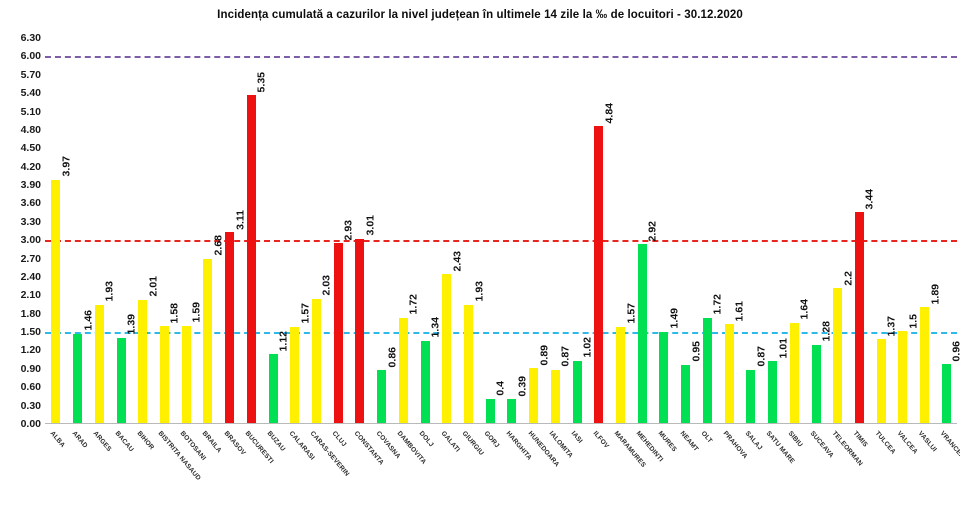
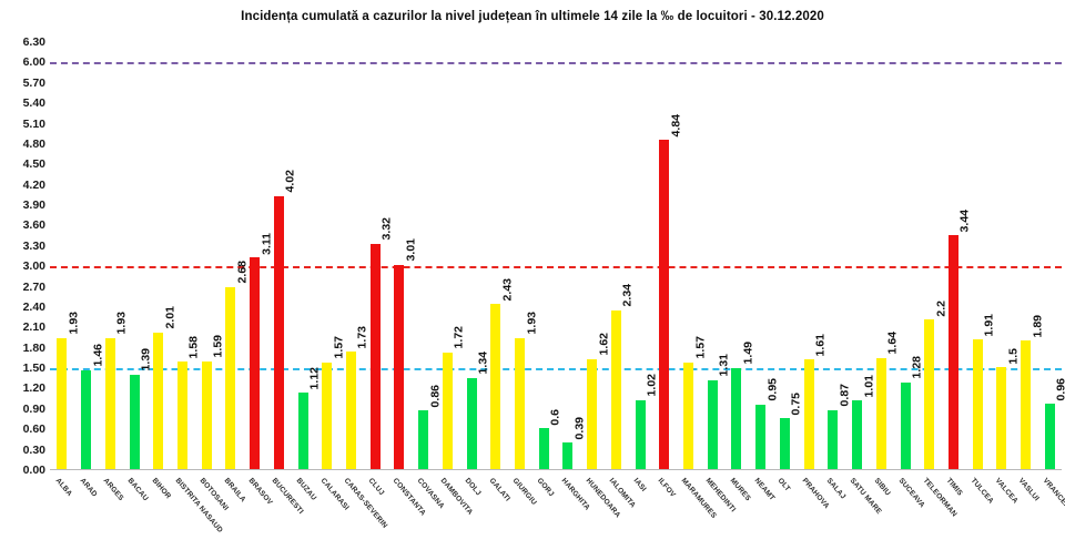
ALBA: 3.97 -> 1.93
BUCURESTI: 5.35 -> 4.02
CARAS-SEVERIN: 2.03 -> 1.73
CLUJ: 2.93 -> 3.32
GORJ: 0.4 -> 0.6
HUNEDOARA: 0.89 -> 1.62
IALOMITA: 0.87 -> 2.34
MEHEDINTI: 2.92 -> 1.31
OLT: 1.72 -> 0.75
TULCEA: 1.37 -> 1.91
